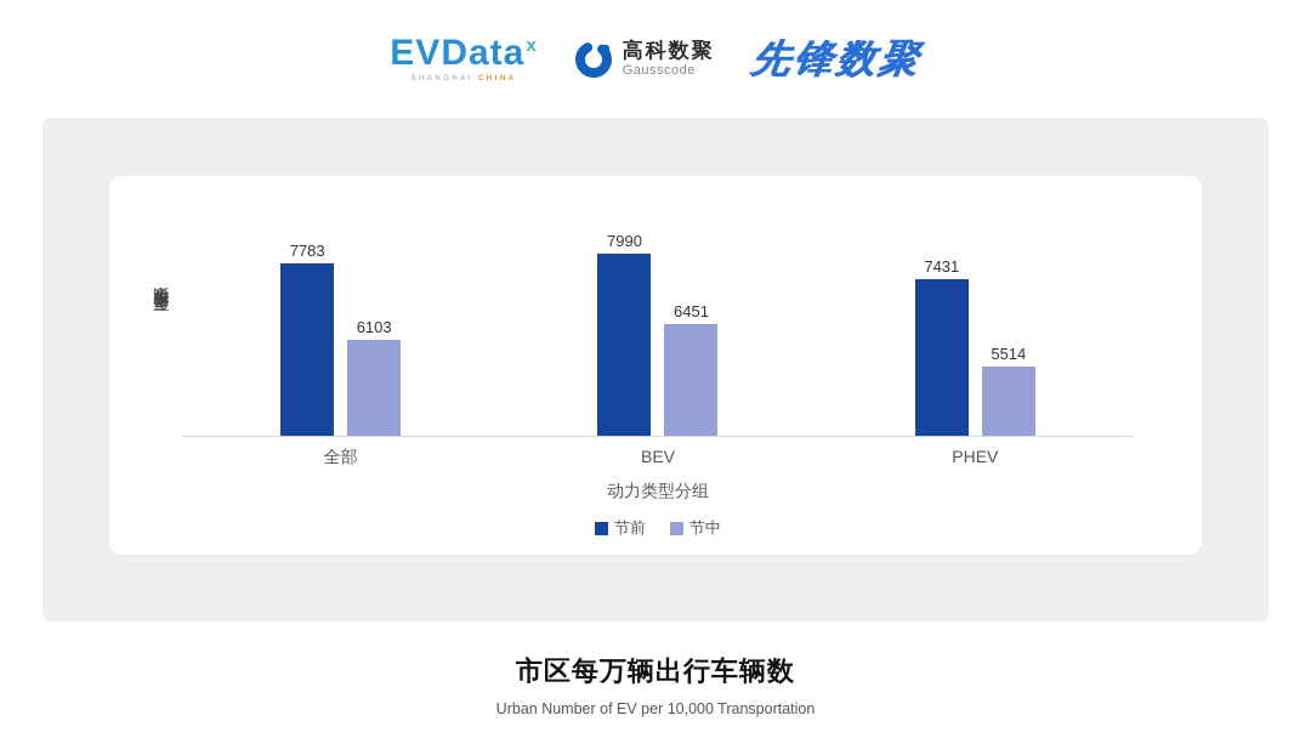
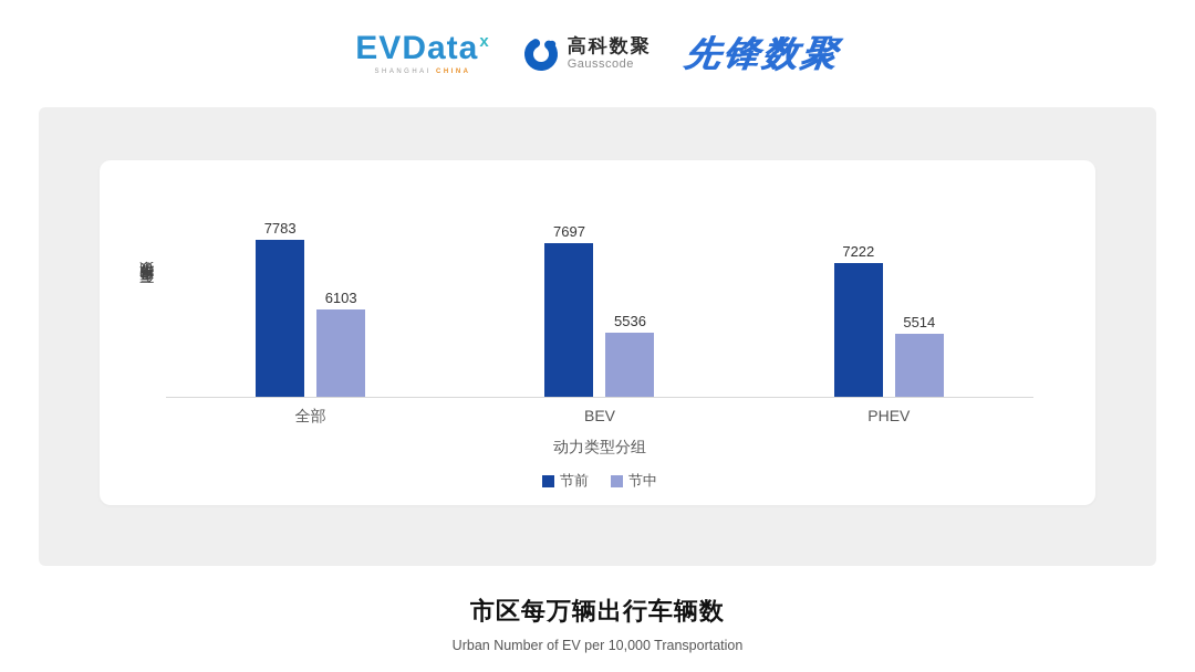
节前/BEV: 7990 -> 7697
节中/BEV: 6451 -> 5536
节前/PHEV: 7431 -> 7222
